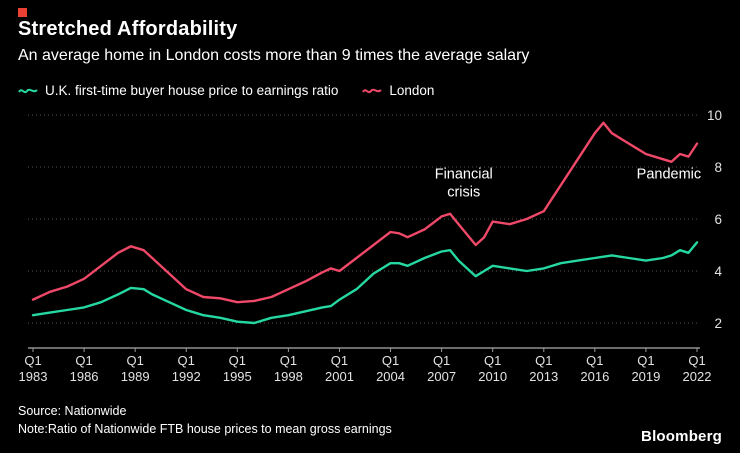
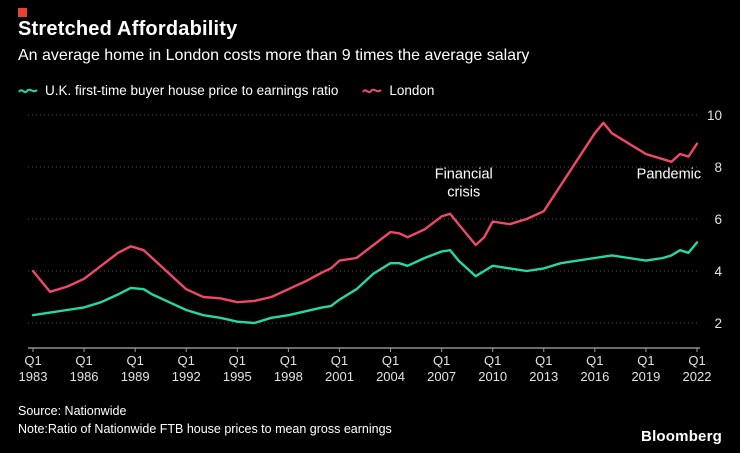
London/1983: 2.9 -> 4.0
London/2001: 4.0 -> 4.4
